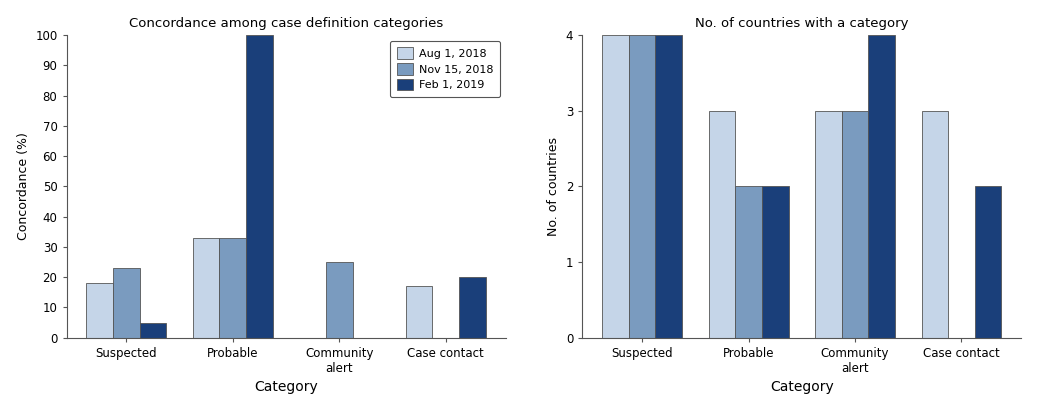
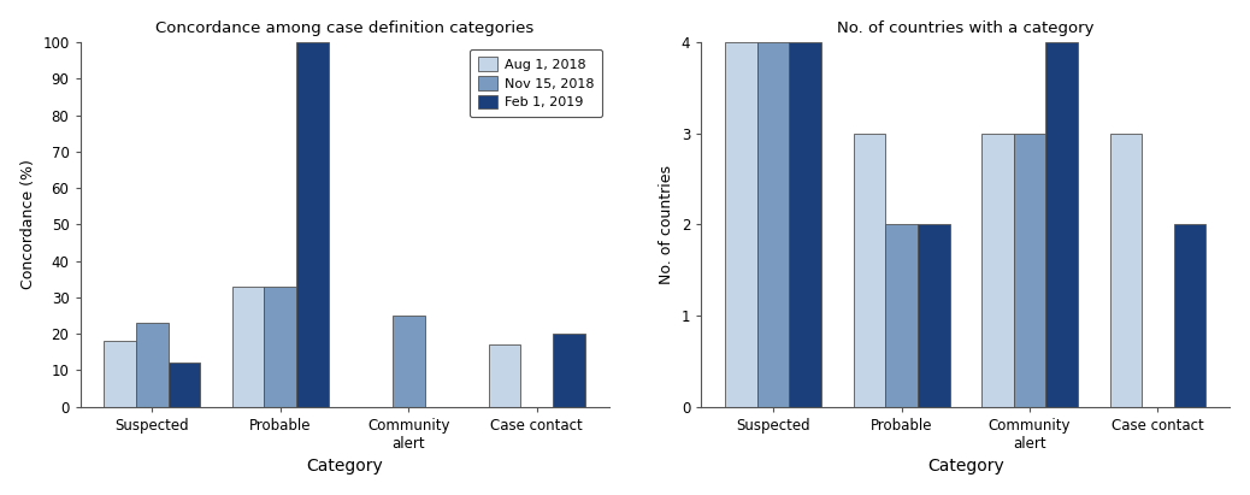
Concordance among case definition categories/Feb 1, 2019/Suspected: 5 -> 12
